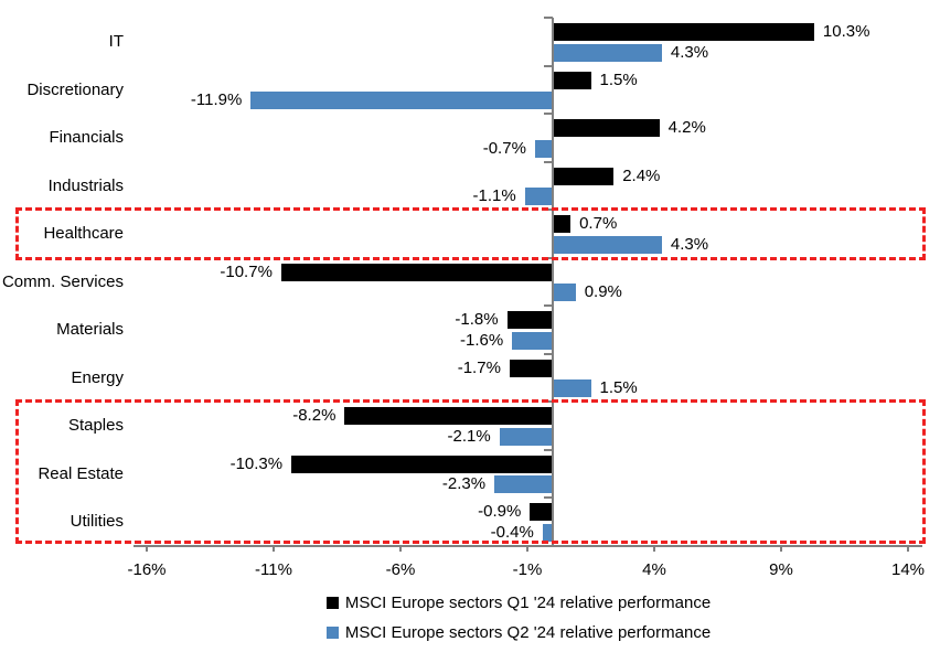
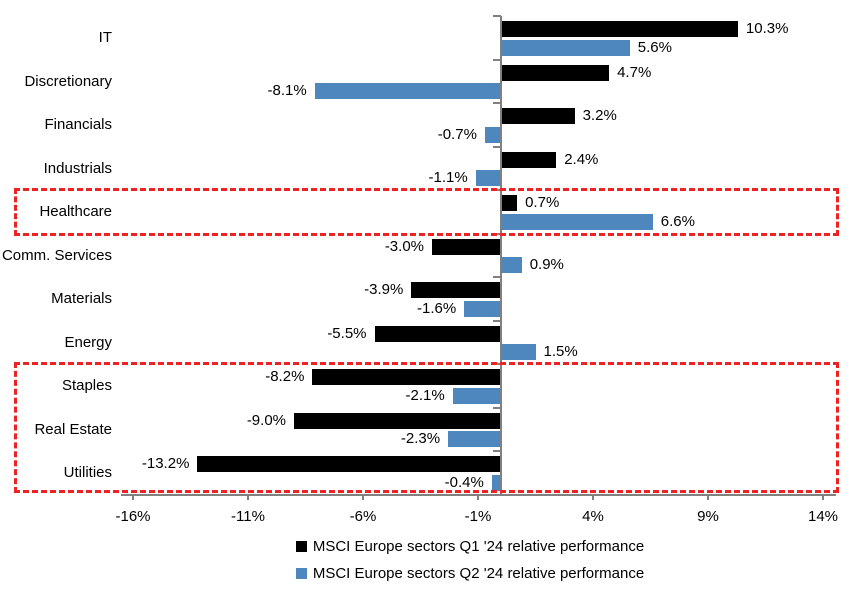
MSCI Europe sectors Q2 '24 relative performance/IT: 4.3% -> 5.6%
MSCI Europe sectors Q1 '24 relative performance/Discretionary: 1.5% -> 4.7%
MSCI Europe sectors Q2 '24 relative performance/Discretionary: -11.9% -> -8.1%
MSCI Europe sectors Q1 '24 relative performance/Financials: 4.2% -> 3.2%
MSCI Europe sectors Q2 '24 relative performance/Healthcare: 4.3% -> 6.6%
MSCI Europe sectors Q1 '24 relative performance/Comm. Services: -10.7% -> -3.0%
MSCI Europe sectors Q1 '24 relative performance/Materials: -1.8% -> -3.9%
MSCI Europe sectors Q1 '24 relative performance/Energy: -1.7% -> -5.5%
MSCI Europe sectors Q1 '24 relative performance/Real Estate: -10.3% -> -9.0%
MSCI Europe sectors Q1 '24 relative performance/Utilities: -0.9% -> -13.2%
